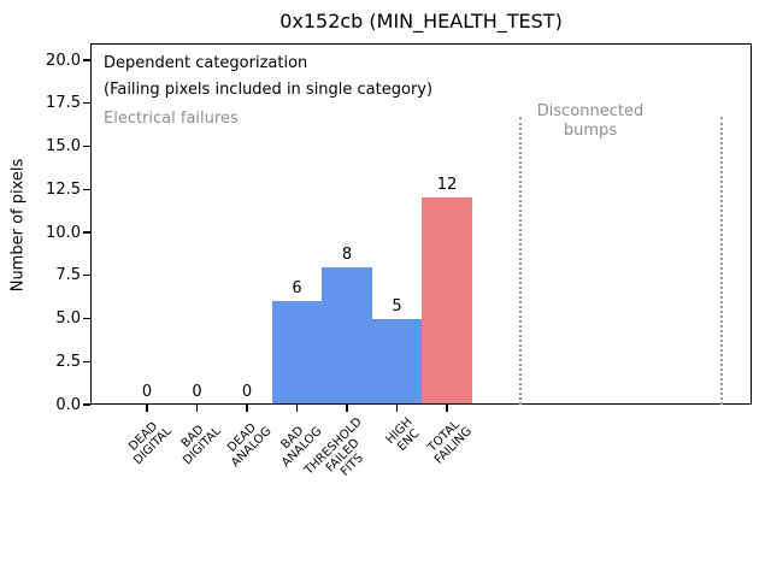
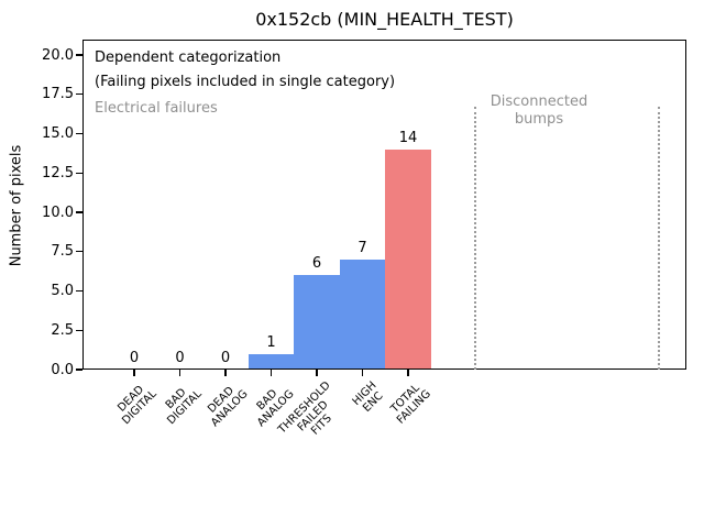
BAD ANALOG: 6 -> 1
THRESHOLD FAILED FITS: 8 -> 6
HIGH ENC: 5 -> 7
TOTAL FAILING: 12 -> 14
